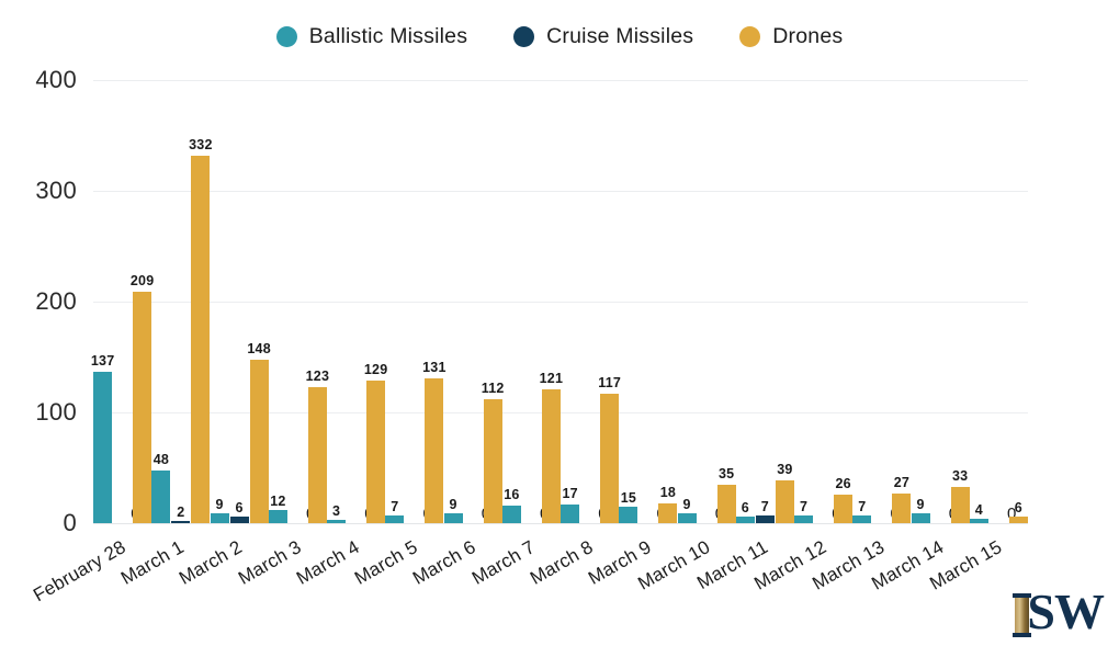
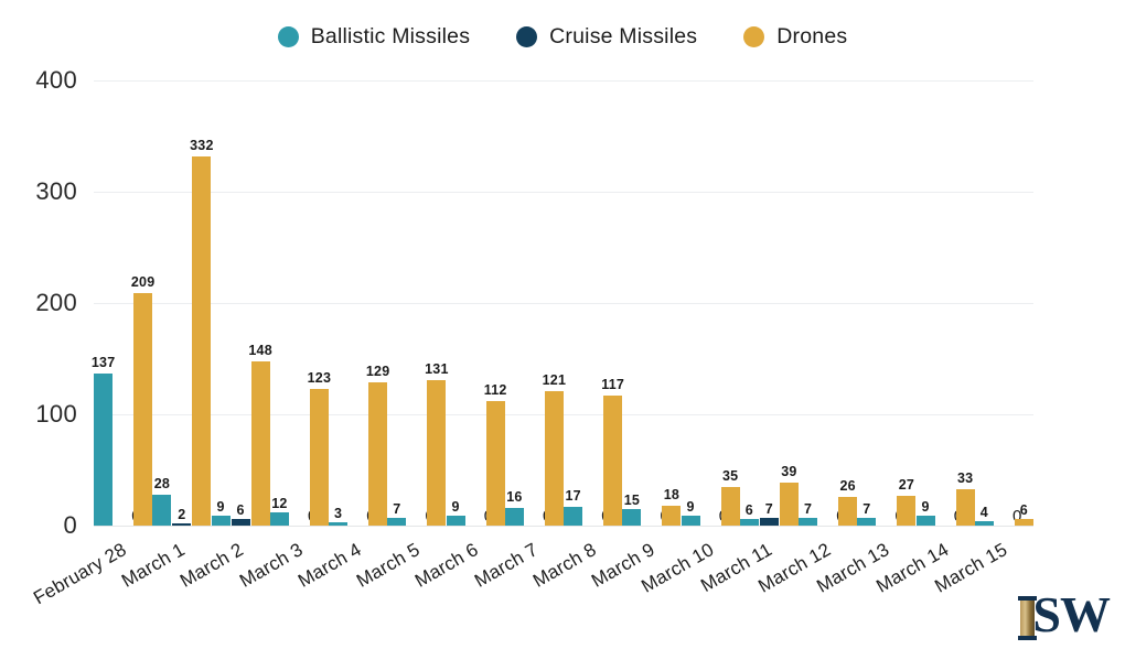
Ballistic Missiles/March 1: 48 -> 28
